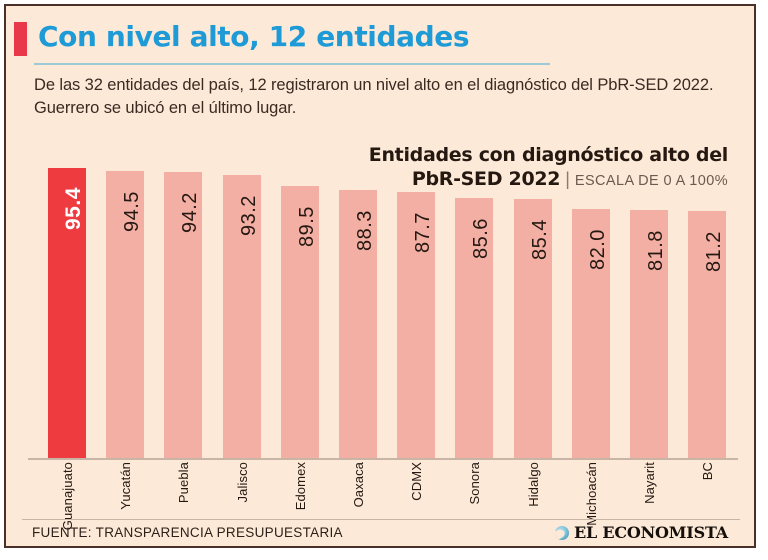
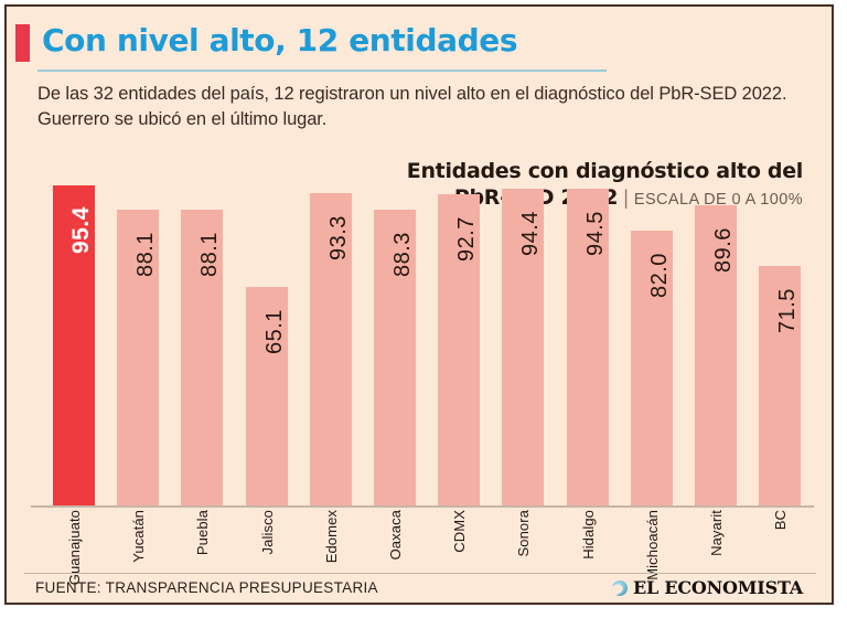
Yucatán: 94.5 -> 88.1
Puebla: 94.2 -> 88.1
Jalisco: 93.2 -> 65.1
Edomex: 89.5 -> 93.3
CDMX: 87.7 -> 92.7
Sonora: 85.6 -> 94.4
Hidalgo: 85.4 -> 94.5
Nayarit: 81.8 -> 89.6
BC: 81.2 -> 71.5
